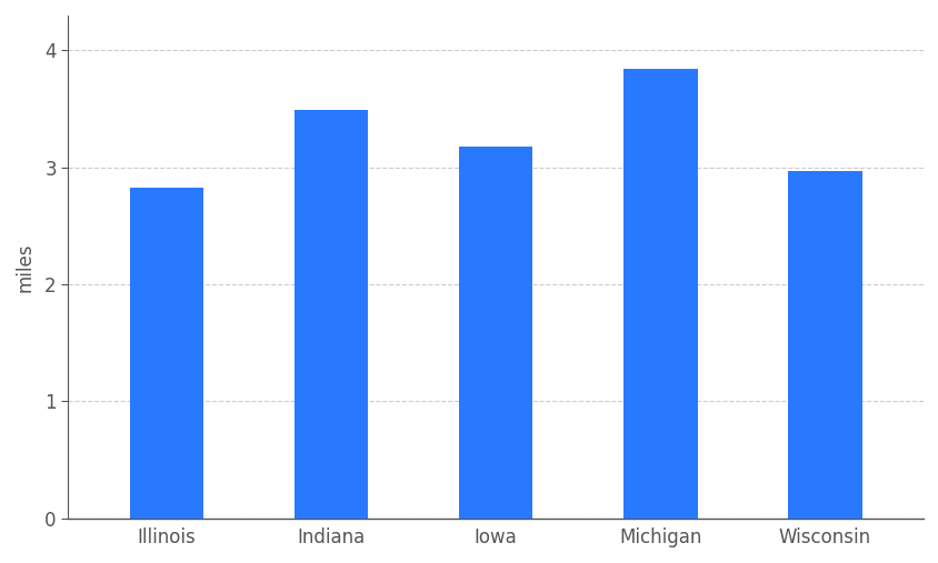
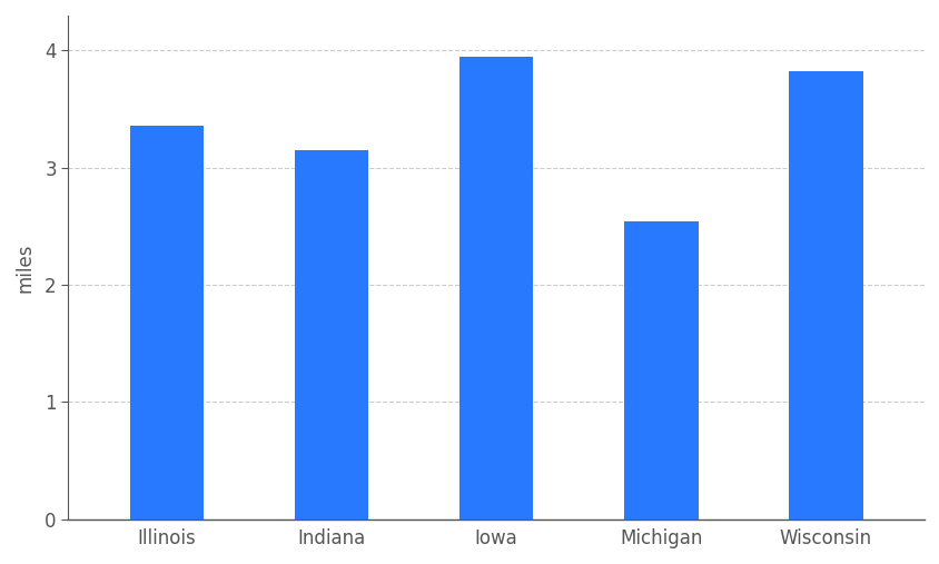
Illinois: 2.83 -> 3.36
Indiana: 3.49 -> 3.15
Iowa: 3.18 -> 3.95
Michigan: 3.84 -> 2.54
Wisconsin: 2.97 -> 3.82
